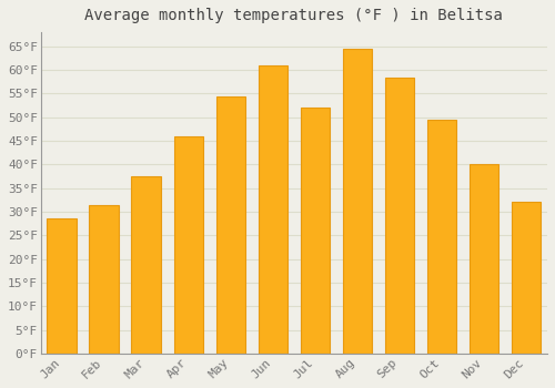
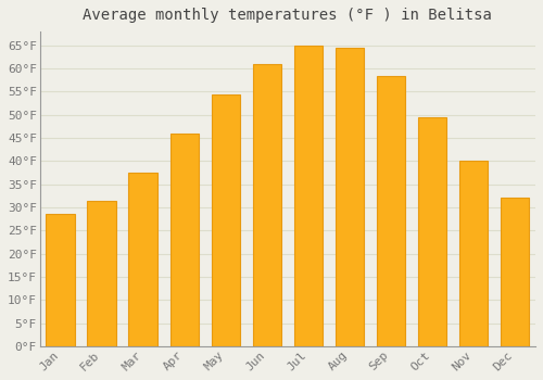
Jul: 52.0°F -> 65.0°F
